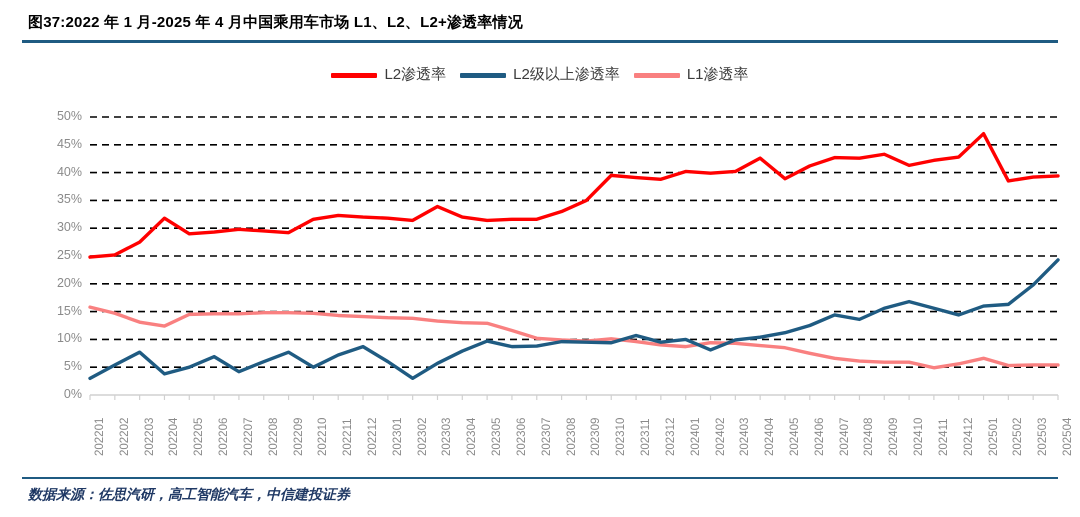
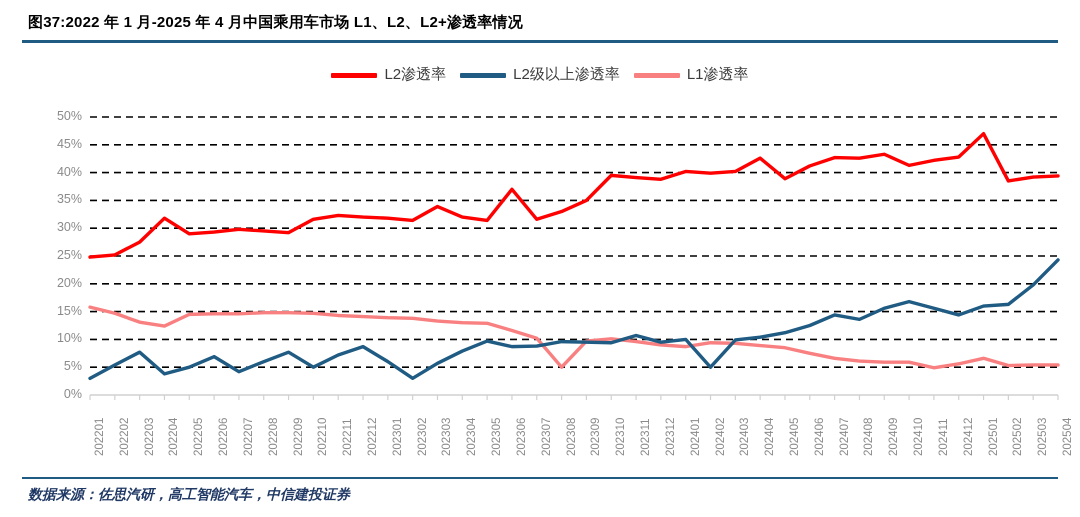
L2渗透率/202306: 32% -> 37%
L1渗透率/202308: 10% -> 5%
L2级以上渗透率/202402: 8% -> 5%
